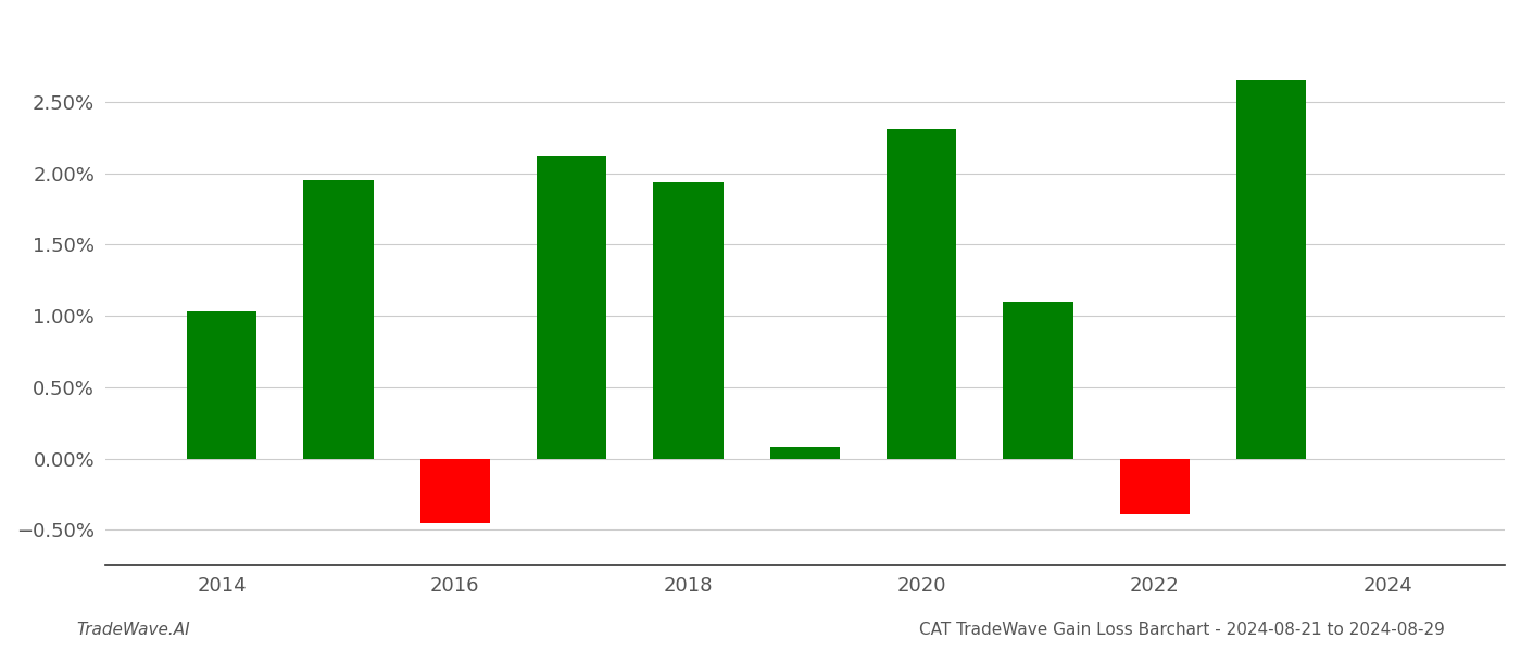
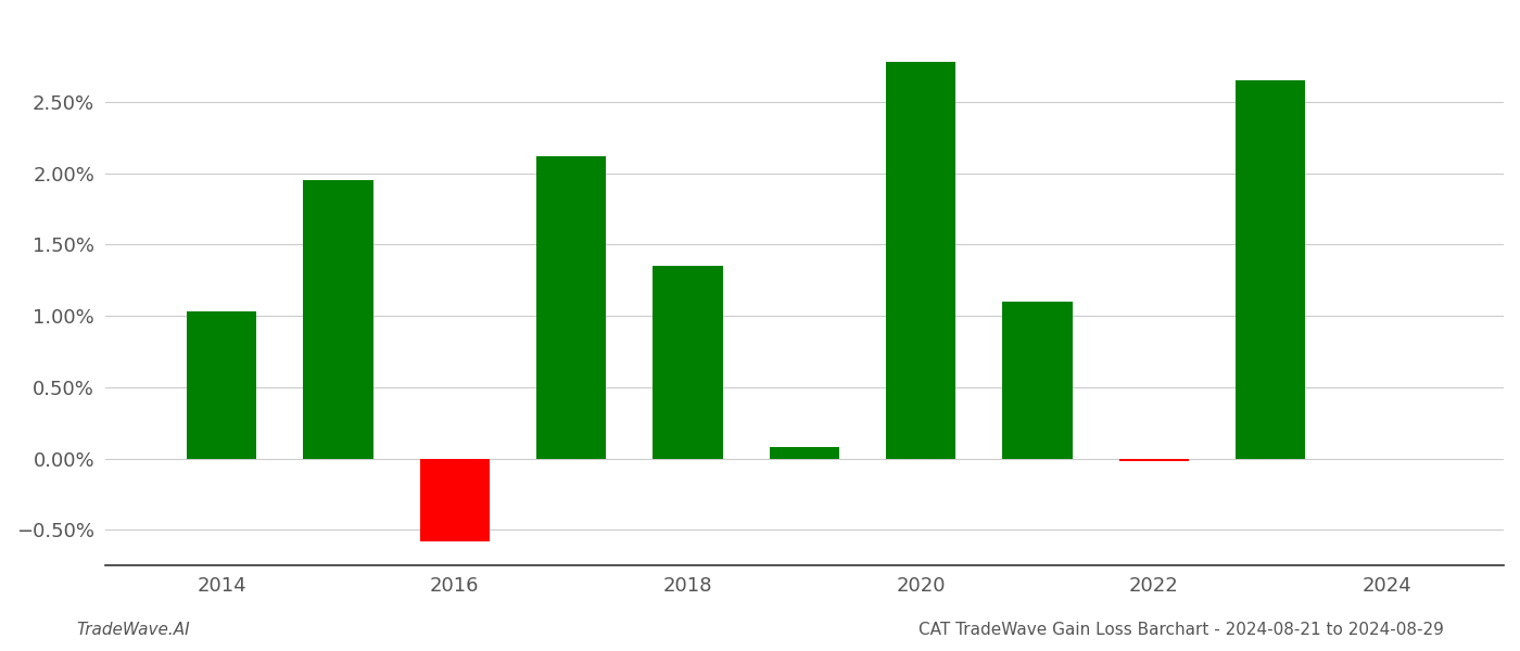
2016: -0.45% -> -0.58%
2018: 1.94% -> 1.35%
2020: 2.31% -> 2.78%
2022: -0.39% -> -0.02%
